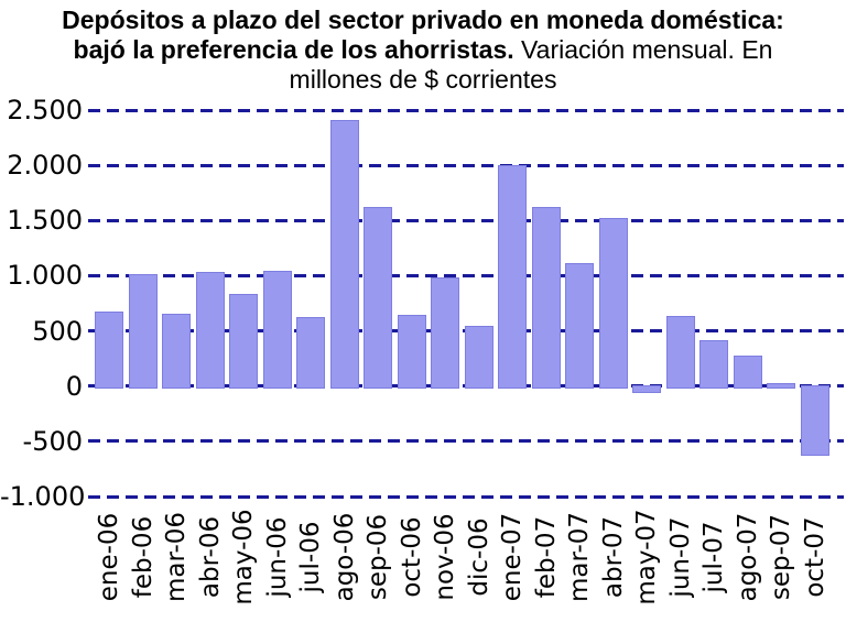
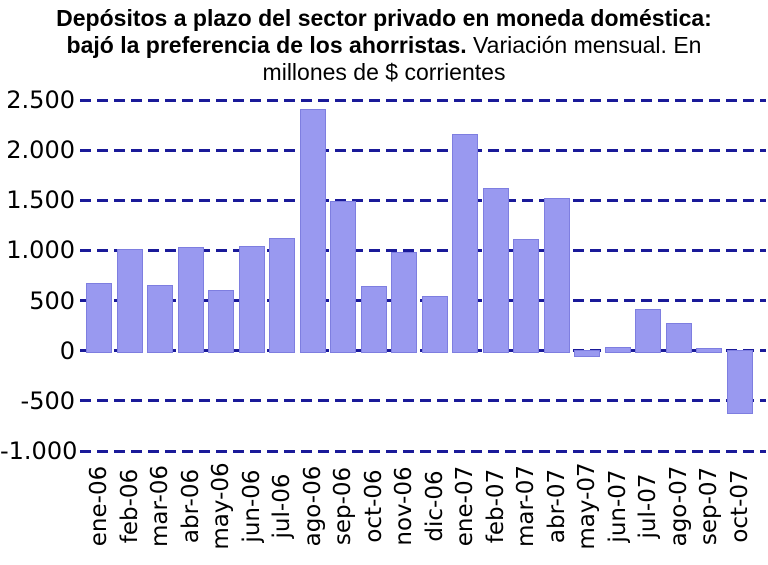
may-06: 830 -> 610
jul-06: 630 -> 1120
sep-06: 1620 -> 1490
ene-07: 2000 -> 2160
jun-07: 640 -> 40
